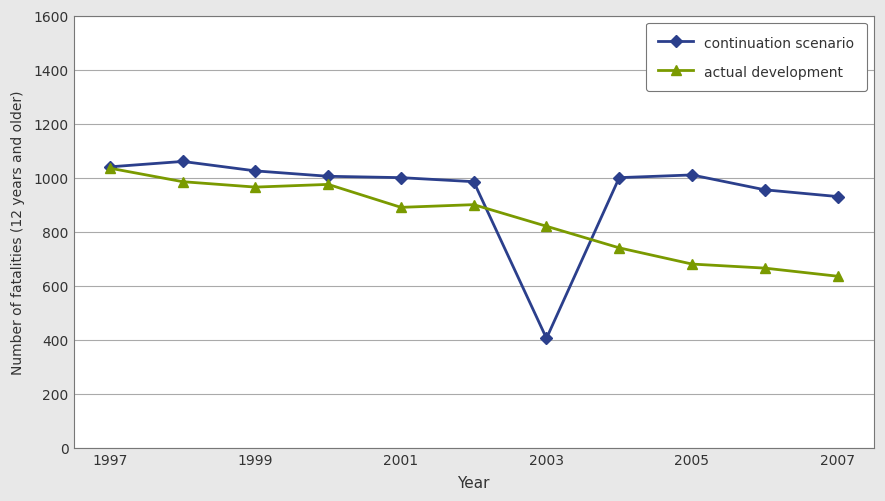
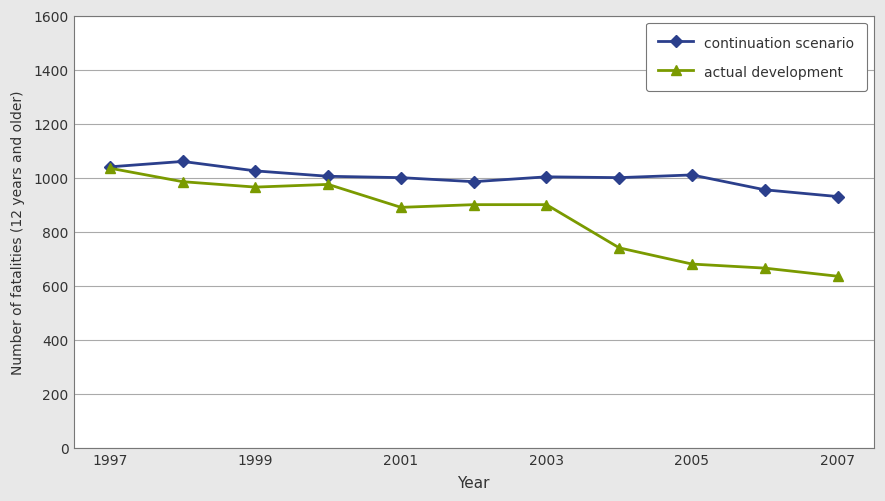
continuation scenario/2003: 405 -> 1003
actual development/2003: 820 -> 900
